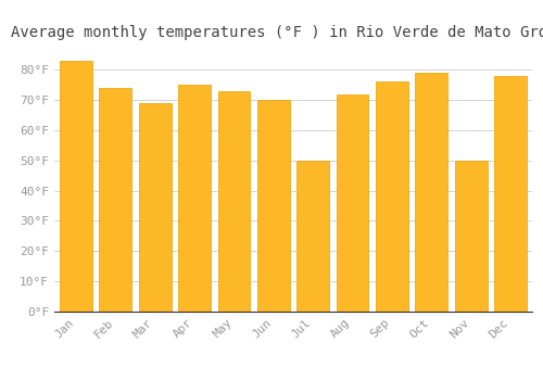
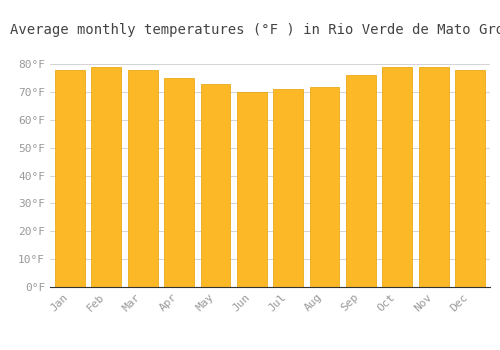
Jan: 83°F -> 78°F
Feb: 74°F -> 79°F
Mar: 69°F -> 78°F
Jul: 50°F -> 71°F
Nov: 50°F -> 79°F
